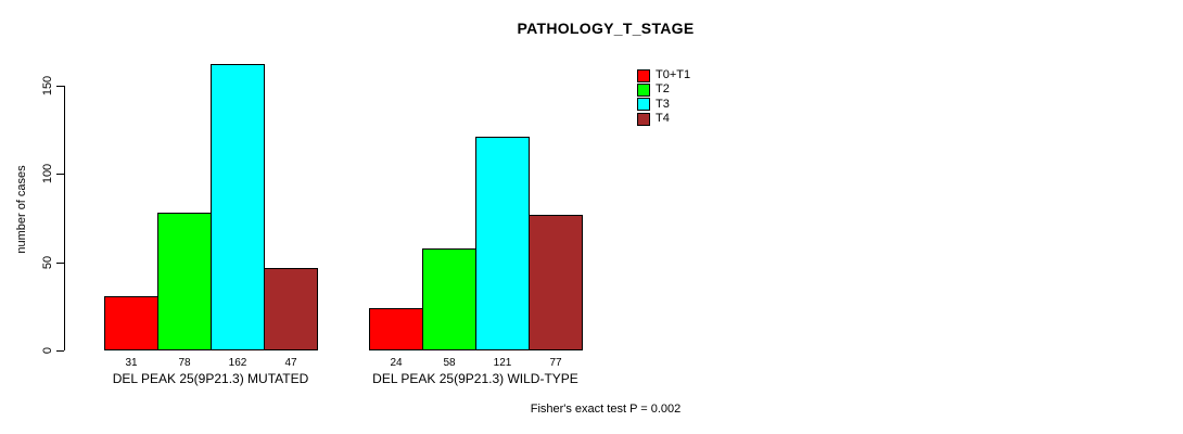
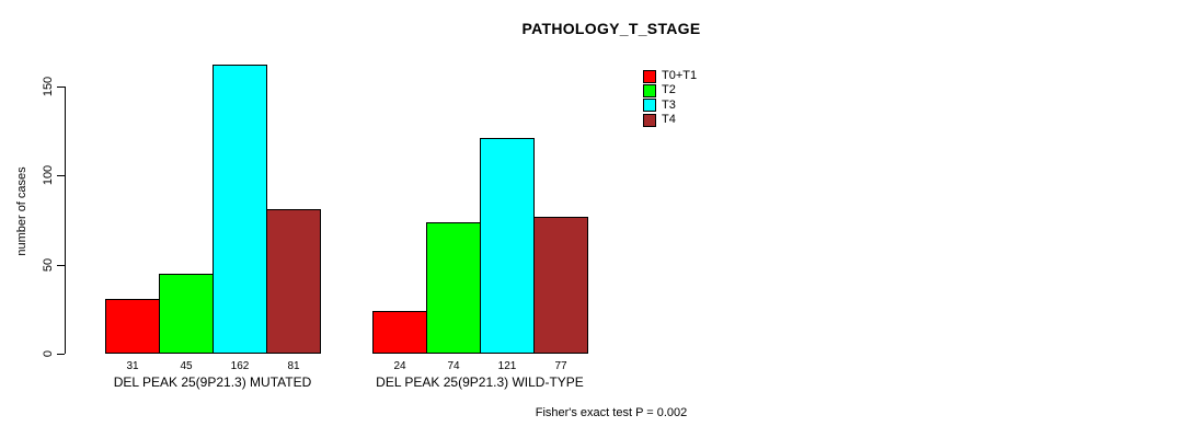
T2/DEL PEAK 25(9P21.3) MUTATED: 78 -> 45
T4/DEL PEAK 25(9P21.3) MUTATED: 47 -> 81
T2/DEL PEAK 25(9P21.3) WILD-TYPE: 58 -> 74
